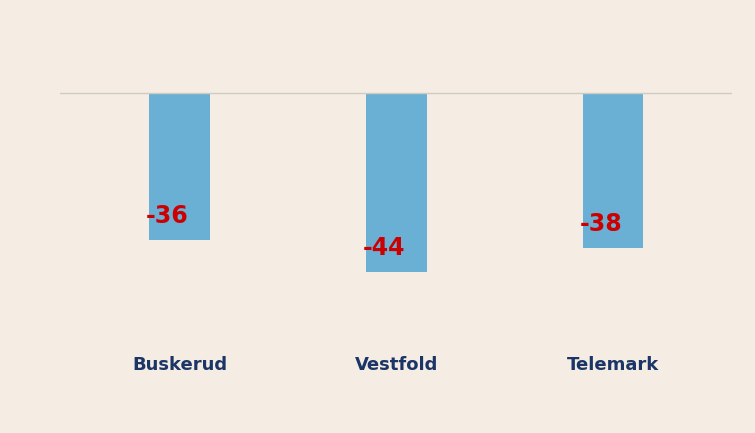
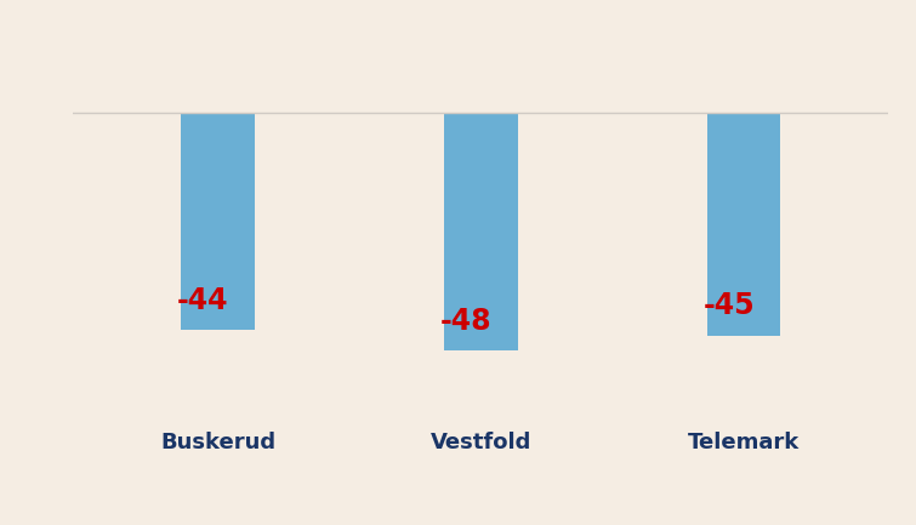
Buskerud: -36 -> -44
Vestfold: -44 -> -48
Telemark: -38 -> -45
